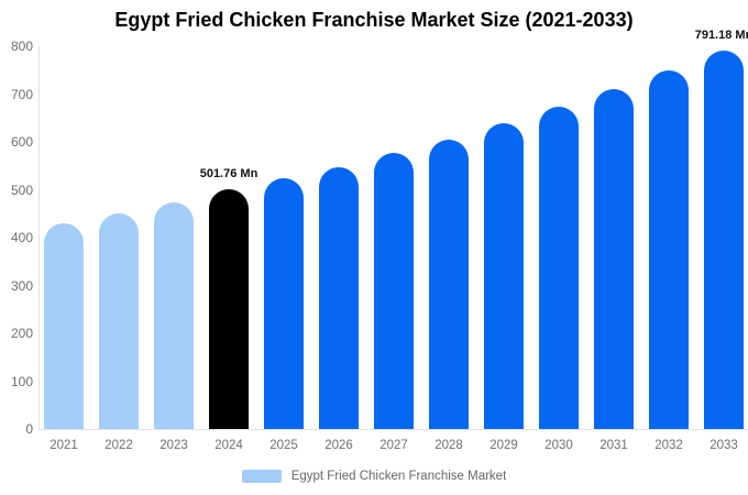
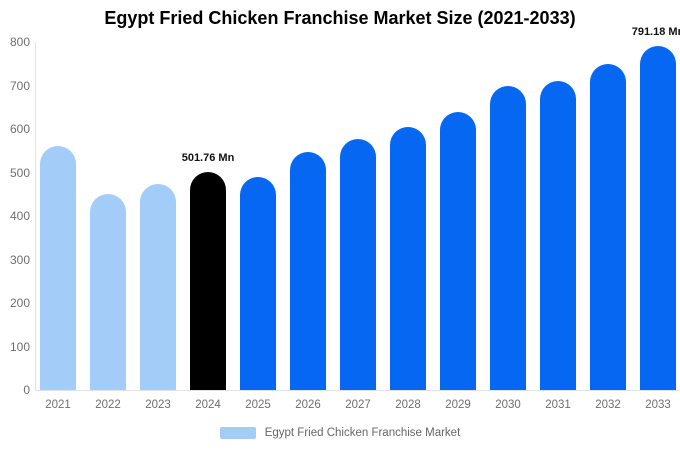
2021: 430 -> 560
2025: 520 -> 490
2030: 670 -> 700
